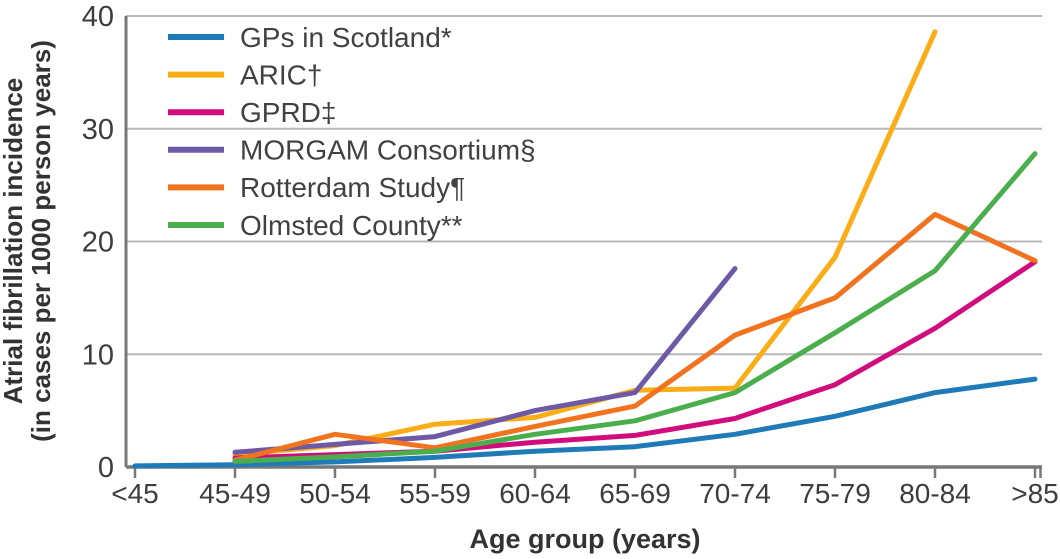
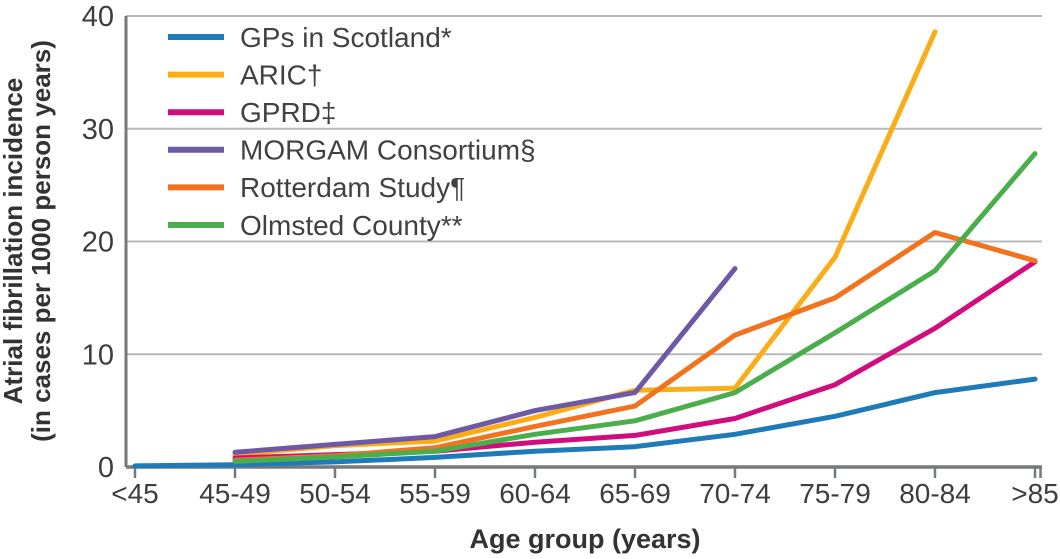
Rotterdam Study¶/50-54: 2.9 -> 1.0
ARIC†/55-59: 3.8 -> 2.3
Rotterdam Study¶/80-84: 22.4 -> 20.8
